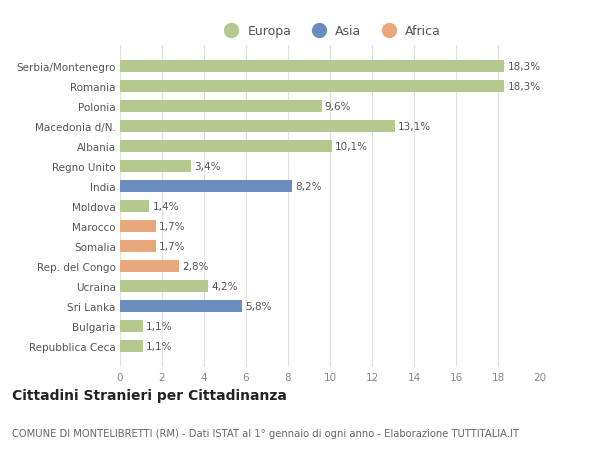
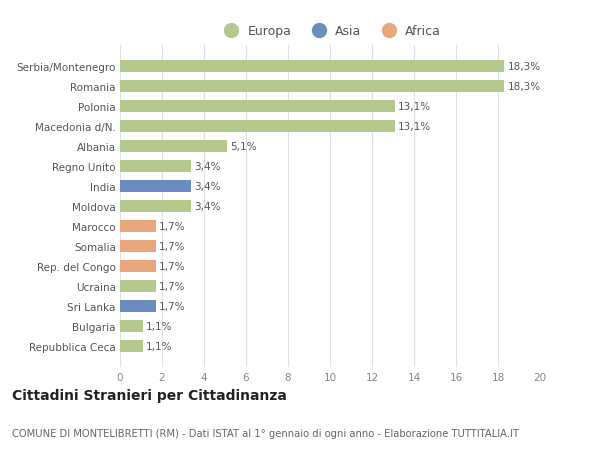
Polonia: 9,6% -> 13,1%
Albania: 10,1% -> 5,1%
India: 8,2% -> 3,4%
Moldova: 1,4% -> 3,4%
Rep. del Congo: 2,8% -> 1,7%
Ucraina: 4,2% -> 1,7%
Sri Lanka: 5,8% -> 1,7%
